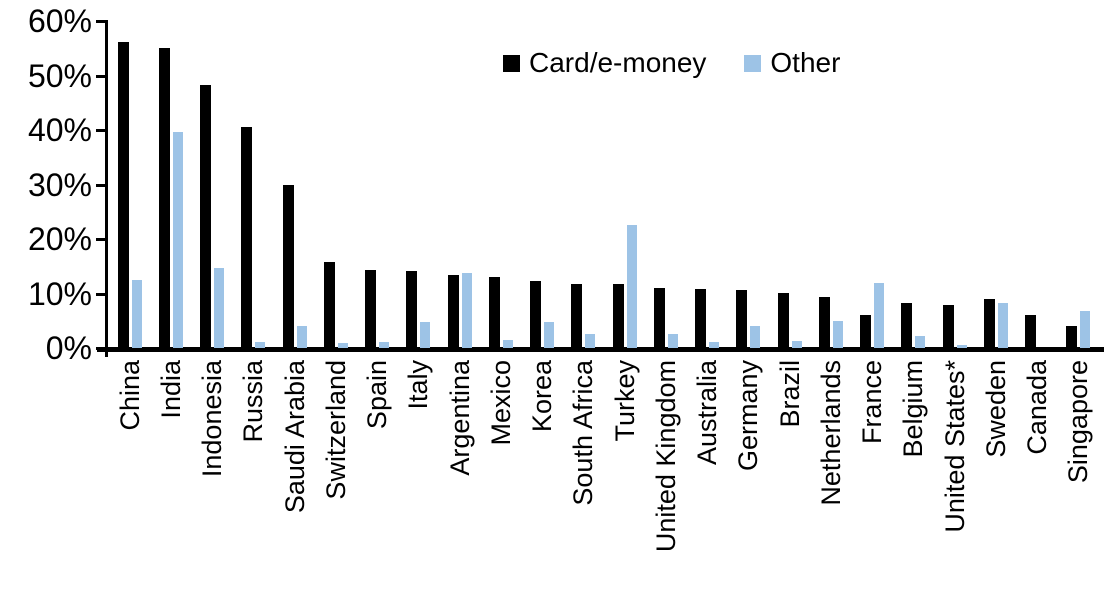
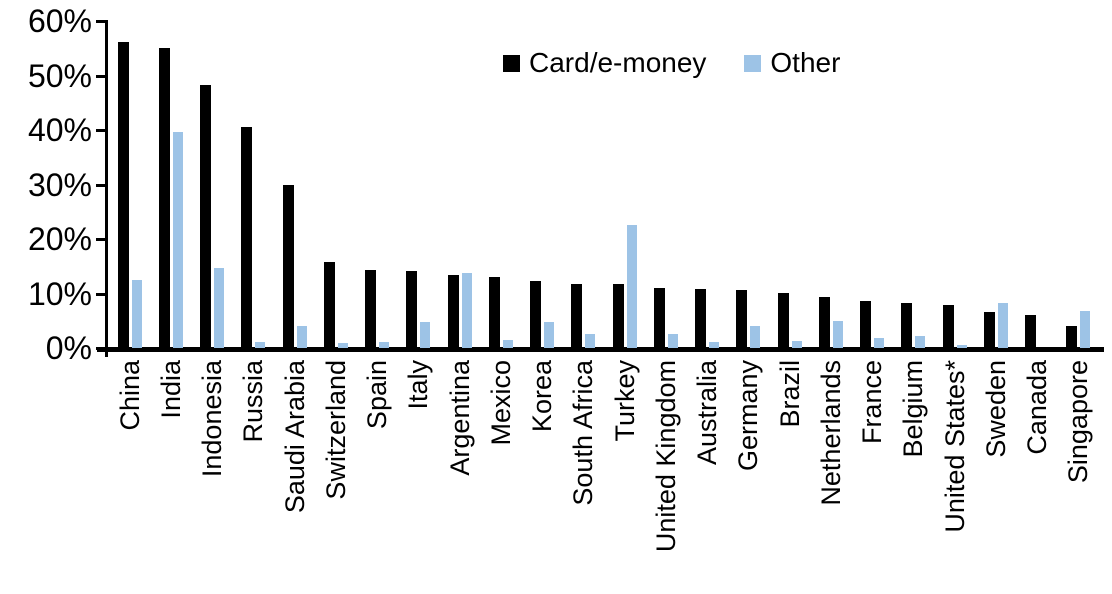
Card/e-money/France: 6% -> 9%
Other/France: 12% -> 2%
Card/e-money/Sweden: 9% -> 7%
